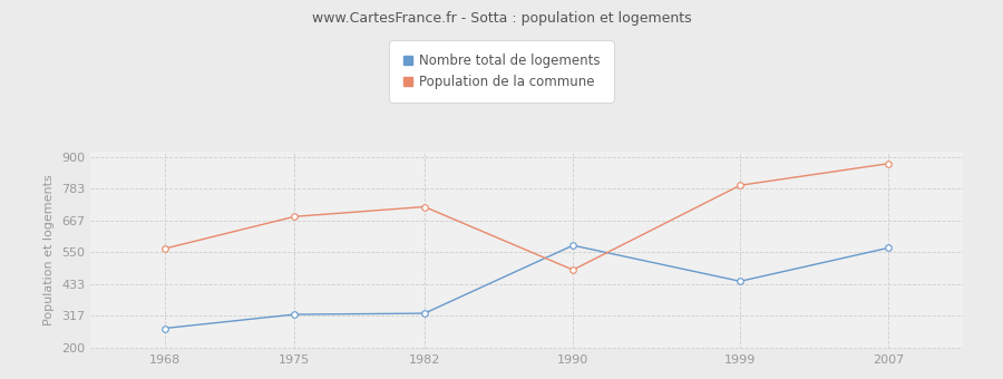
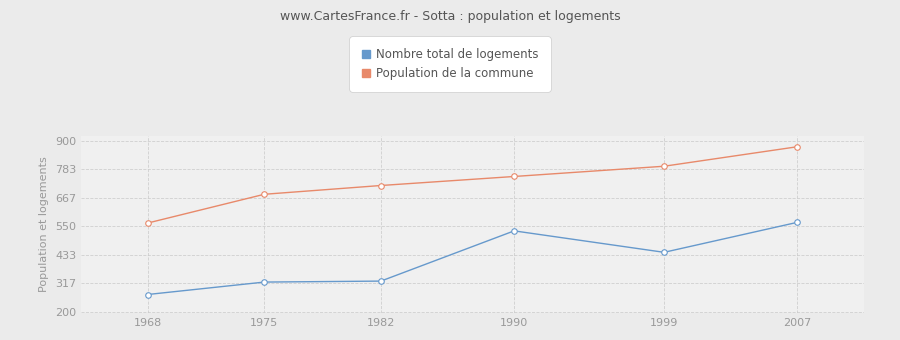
Nombre total de logements/1990: 575 -> 531
Population de la commune/1990: 485 -> 754
